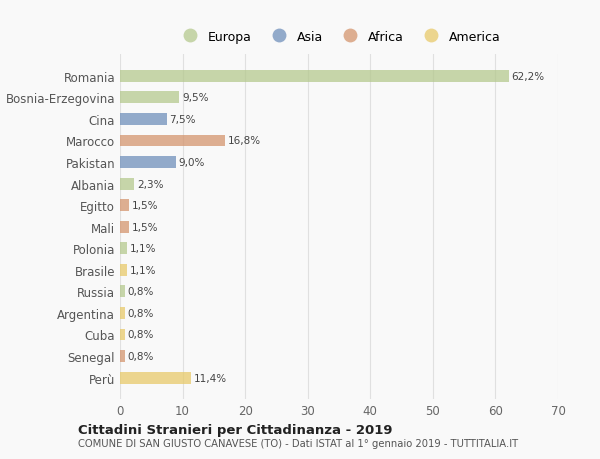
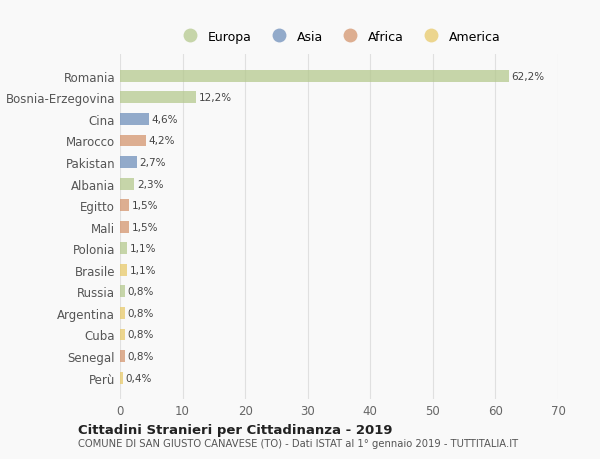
Bosnia-Erzegovina: 9,5% -> 12,2%
Cina: 7,5% -> 4,6%
Marocco: 16,8% -> 4,2%
Pakistan: 9,0% -> 2,7%
Perù: 11,4% -> 0,4%
